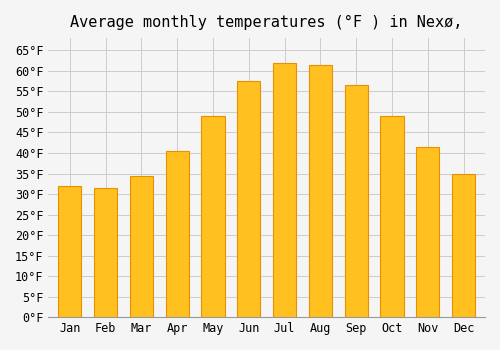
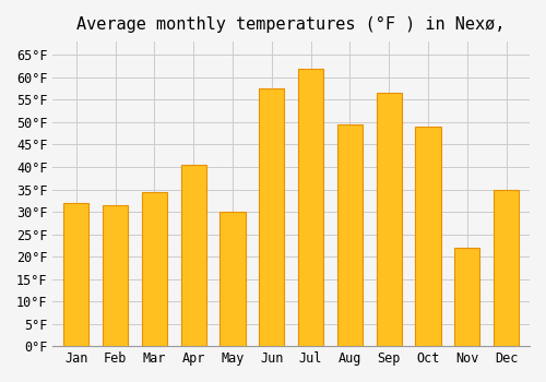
May: 49.0°F -> 30.0°F
Aug: 61.5°F -> 49.5°F
Nov: 41.5°F -> 22.0°F
